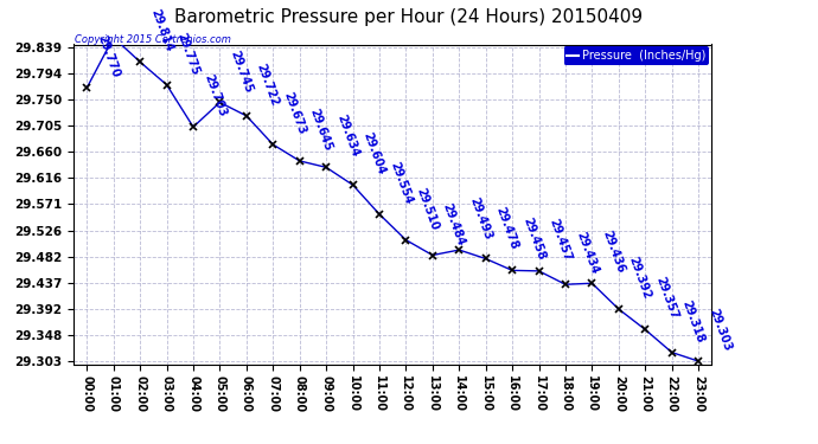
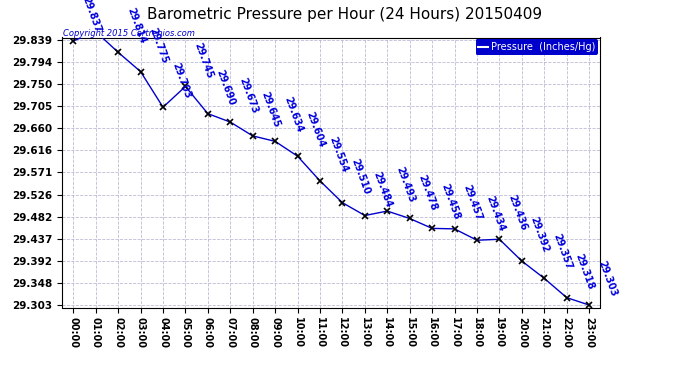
00:00: 29.770 -> 29.837
06:00: 29.722 -> 29.690
